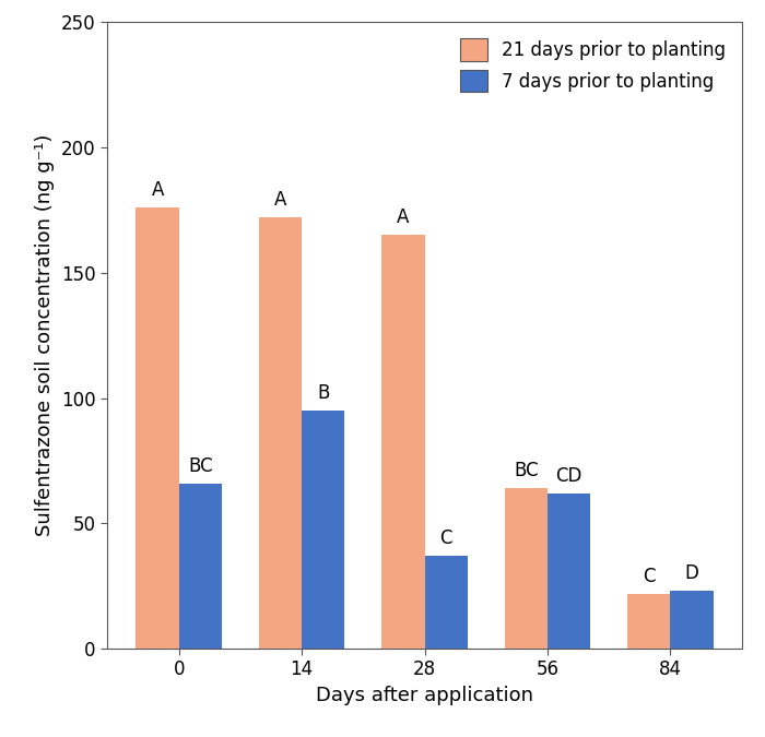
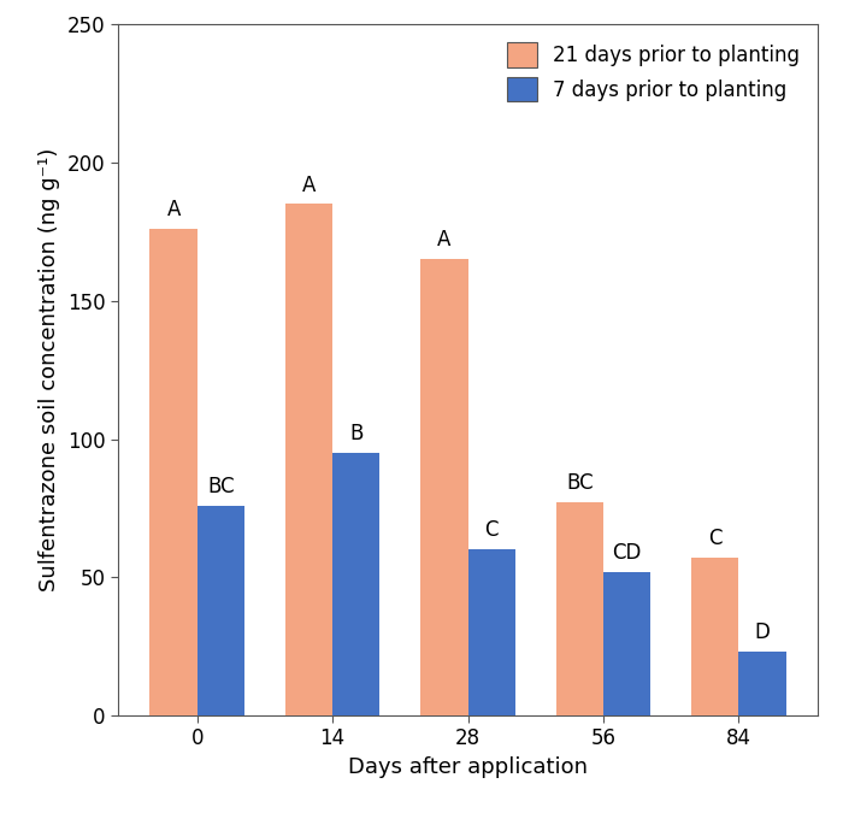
7 days prior to planting/0: 66 -> 76
21 days prior to planting/14: 172 -> 185
7 days prior to planting/28: 37 -> 60
21 days prior to planting/56: 64 -> 77
7 days prior to planting/56: 62 -> 52
21 days prior to planting/84: 22 -> 57
